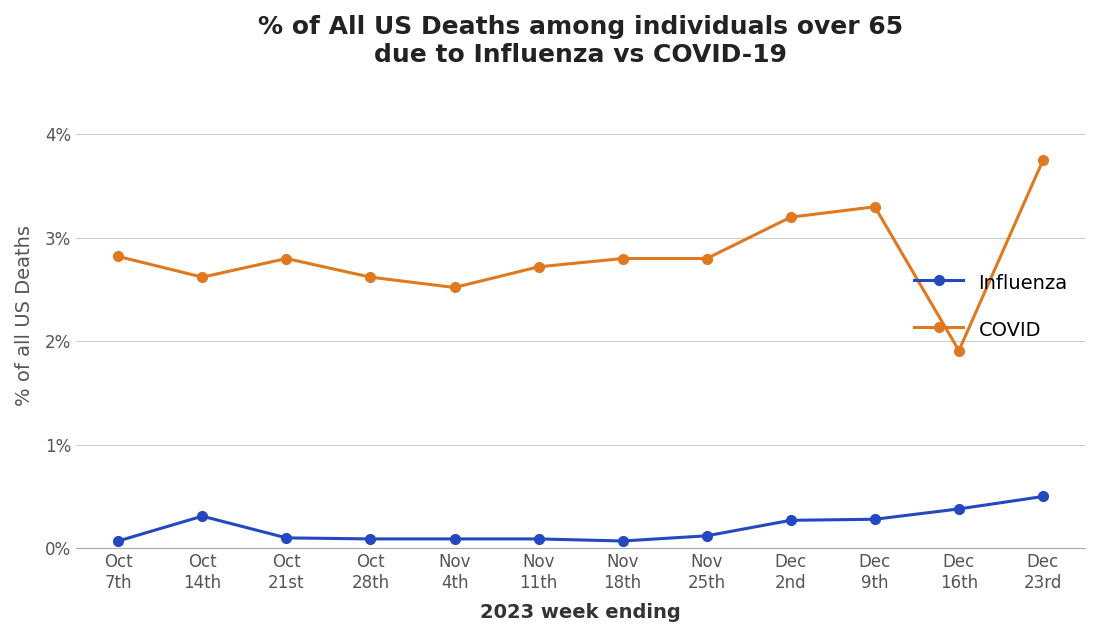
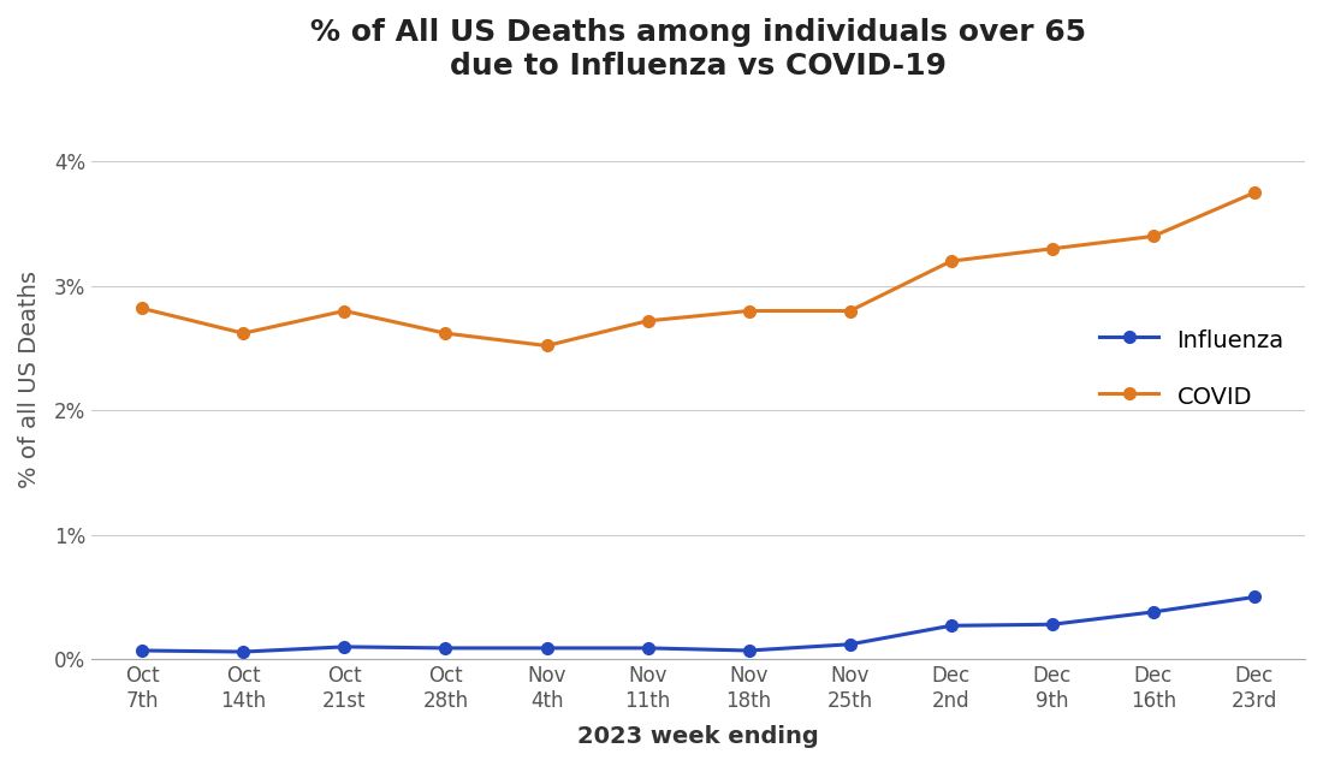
Influenza/Oct 14th: 0.31% -> 0.06%
COVID/Dec 16th: 1.91% -> 3.40%
